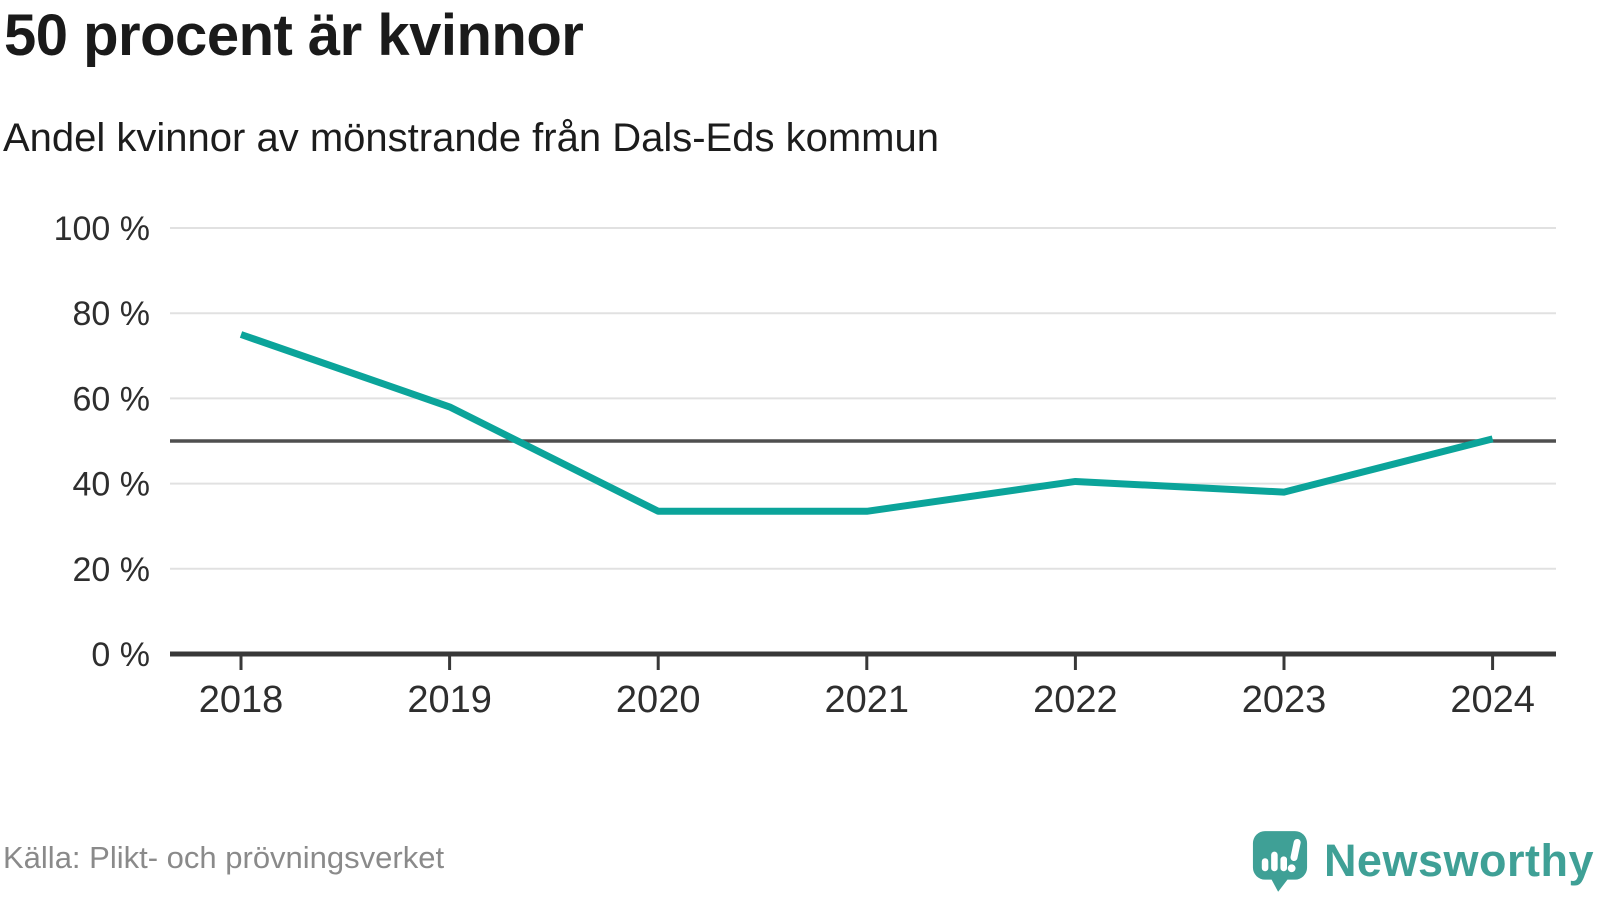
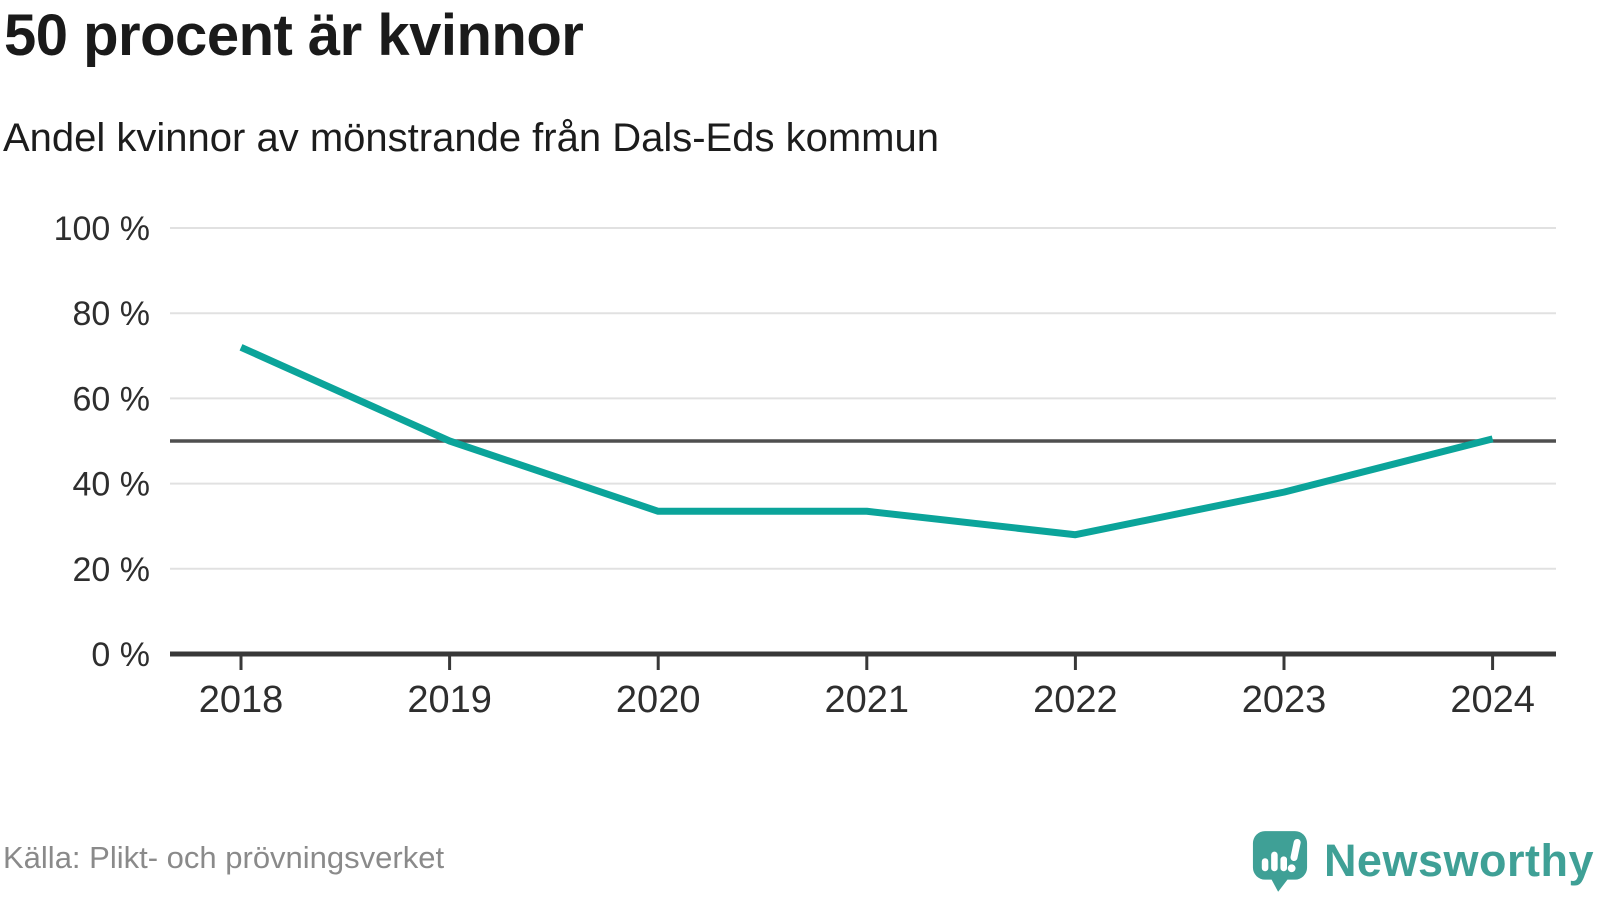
2018: 75% -> 72%
2019: 58% -> 50%
2022: 40% -> 28%
